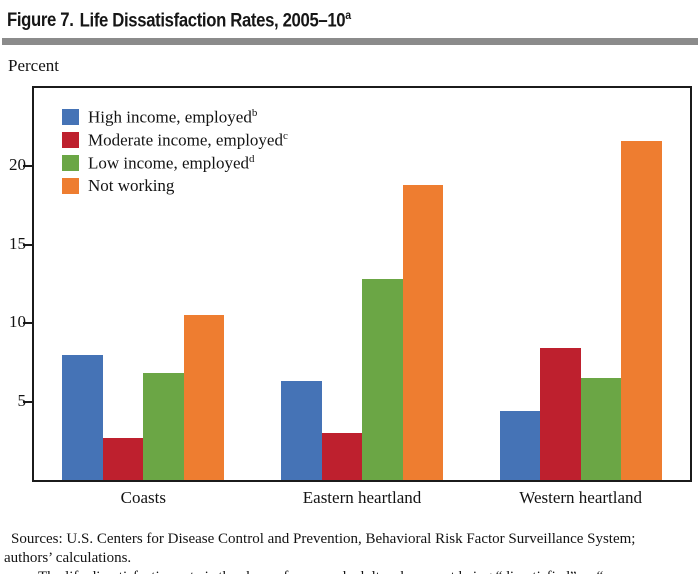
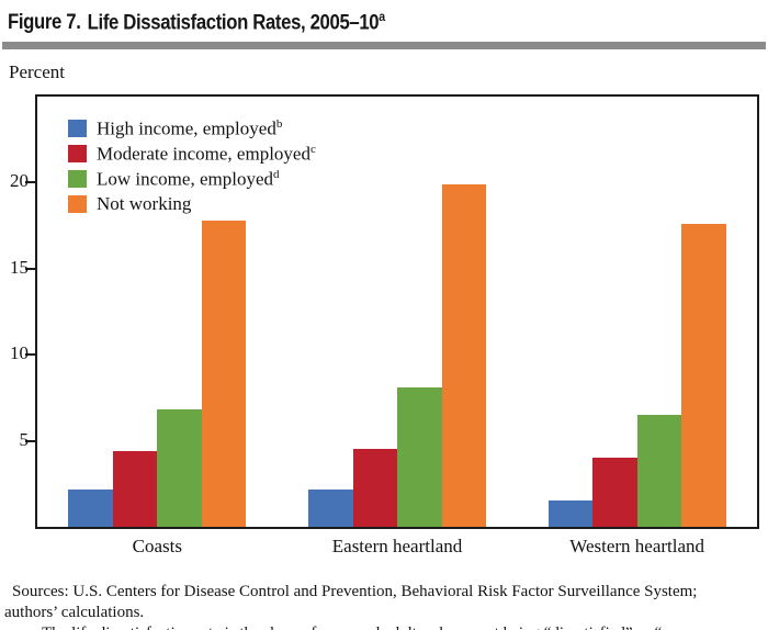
High income, employed/Coasts: 8.0 -> 2.2
Moderate income, employed/Coasts: 2.7 -> 4.4
Not working/Coasts: 10.5 -> 17.8
High income, employed/Eastern heartland: 6.3 -> 2.2
Moderate income, employed/Eastern heartland: 3.0 -> 4.5
Low income, employed/Eastern heartland: 12.8 -> 8.1
Not working/Eastern heartland: 18.8 -> 19.9
High income, employed/Western heartland: 4.4 -> 1.5
Moderate income, employed/Western heartland: 8.4 -> 4.0
Not working/Western heartland: 21.6 -> 17.6
